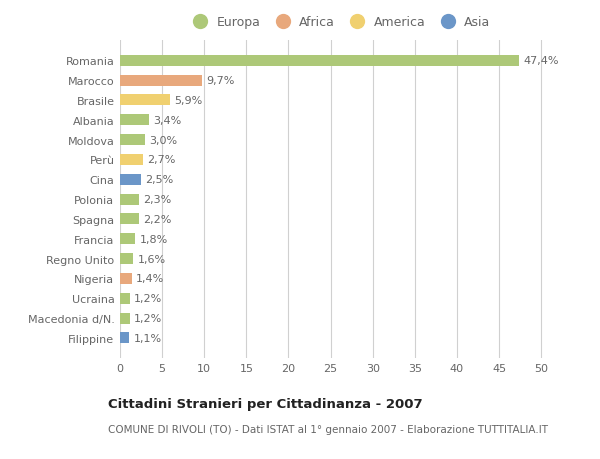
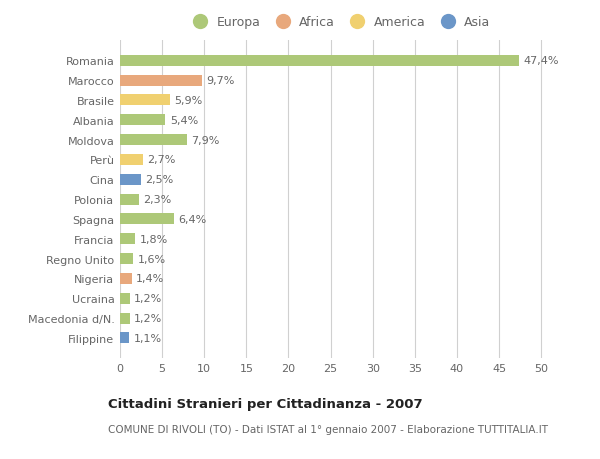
Albania: 3,4% -> 5,4%
Moldova: 3,0% -> 7,9%
Spagna: 2,2% -> 6,4%
